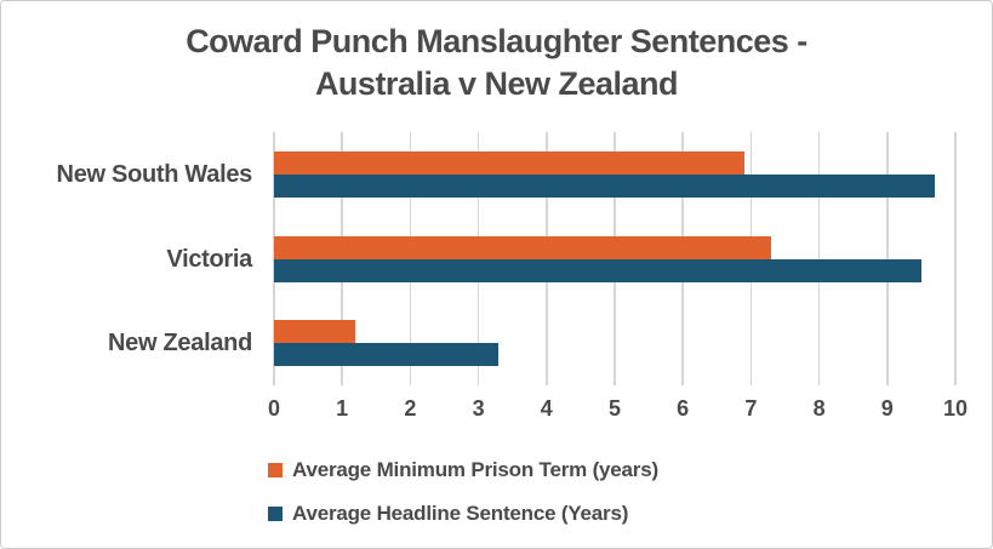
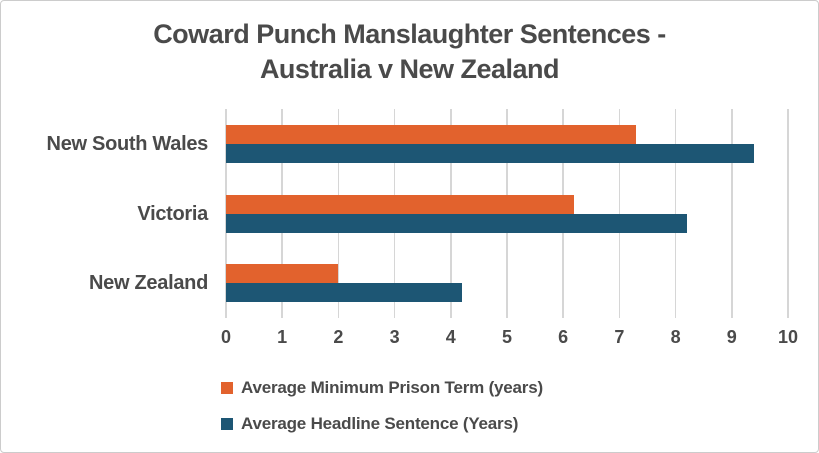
Average Minimum Prison Term (years)/New South Wales: 6.9 -> 7.3
Average Headline Sentence (Years)/New South Wales: 9.7 -> 9.4
Average Minimum Prison Term (years)/Victoria: 7.3 -> 6.2
Average Headline Sentence (Years)/Victoria: 9.5 -> 8.2
Average Minimum Prison Term (years)/New Zealand: 1.2 -> 2.0
Average Headline Sentence (Years)/New Zealand: 3.3 -> 4.2
